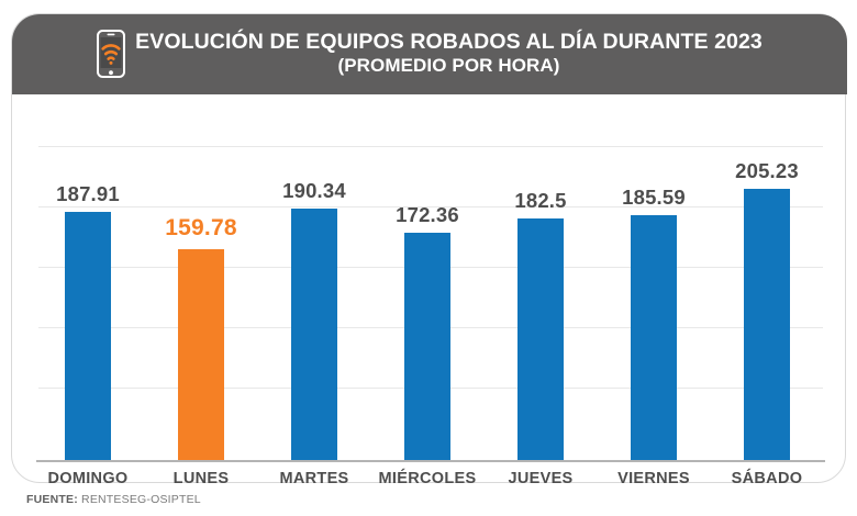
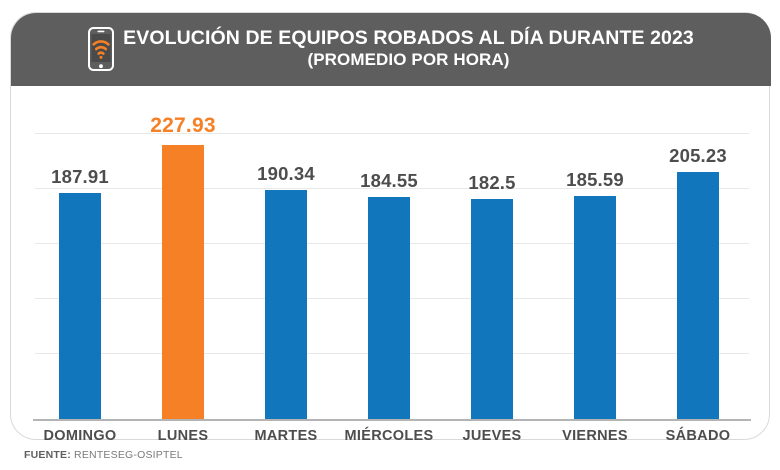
LUNES: 159.78 -> 227.93
MIÉRCOLES: 172.36 -> 184.55
